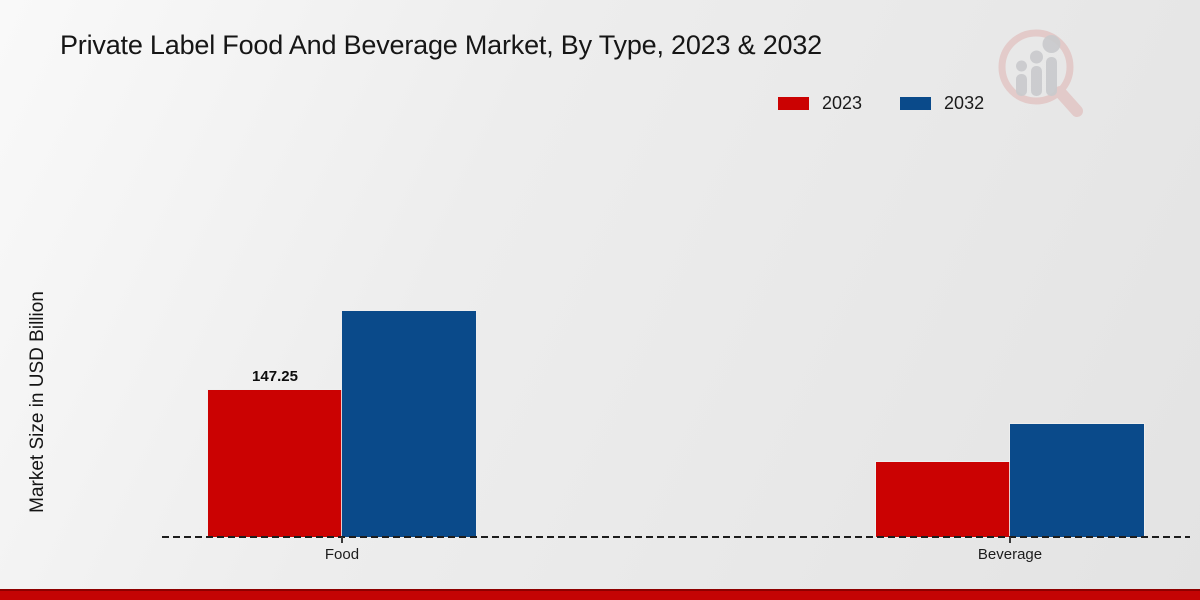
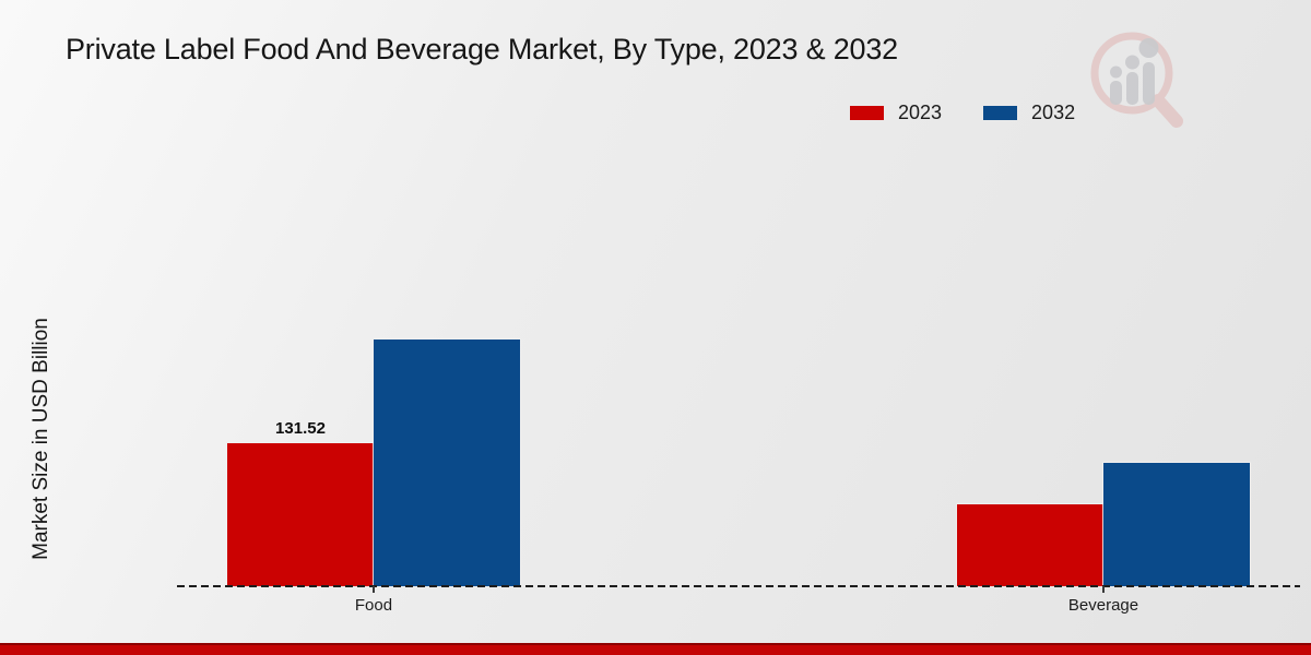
2023/Food: 147.25 -> 131.52
